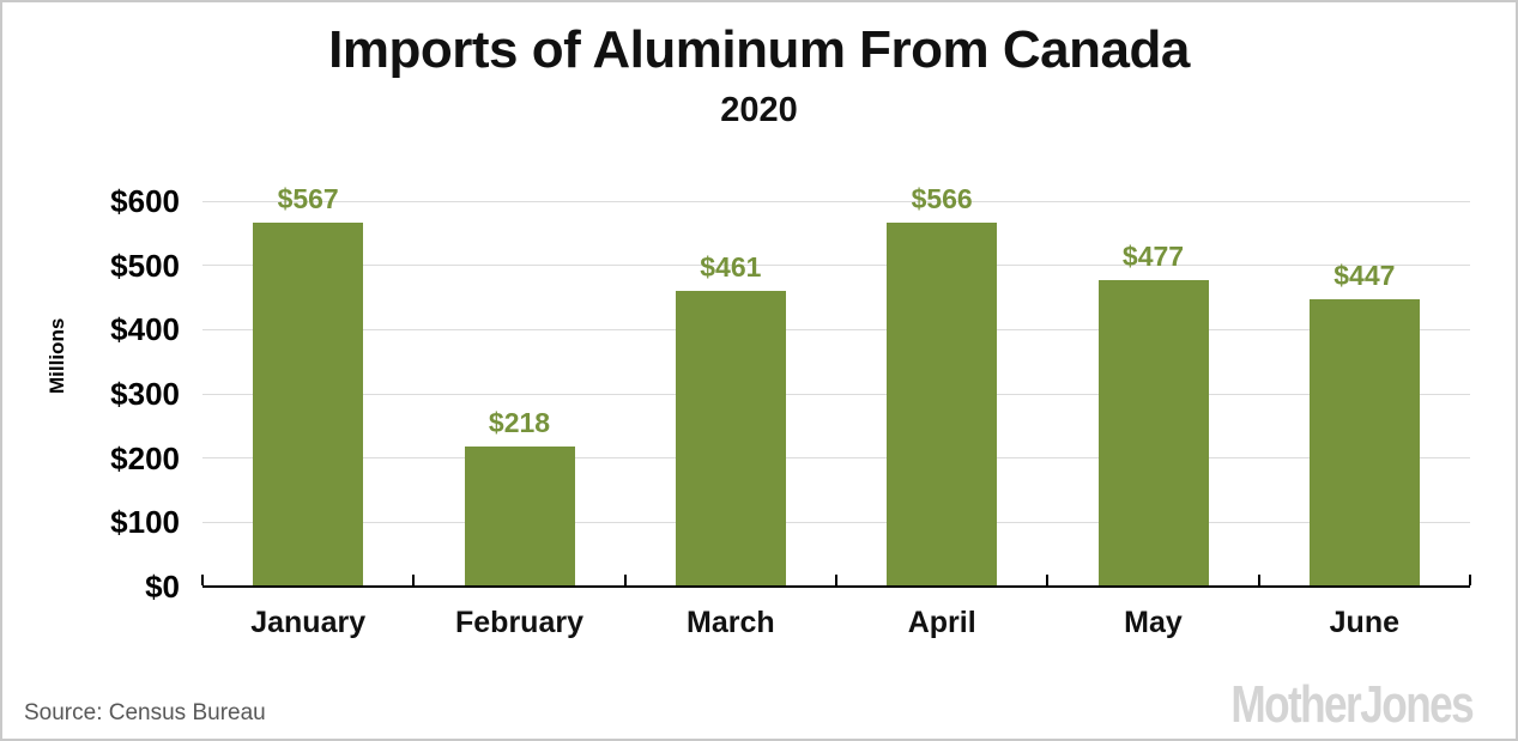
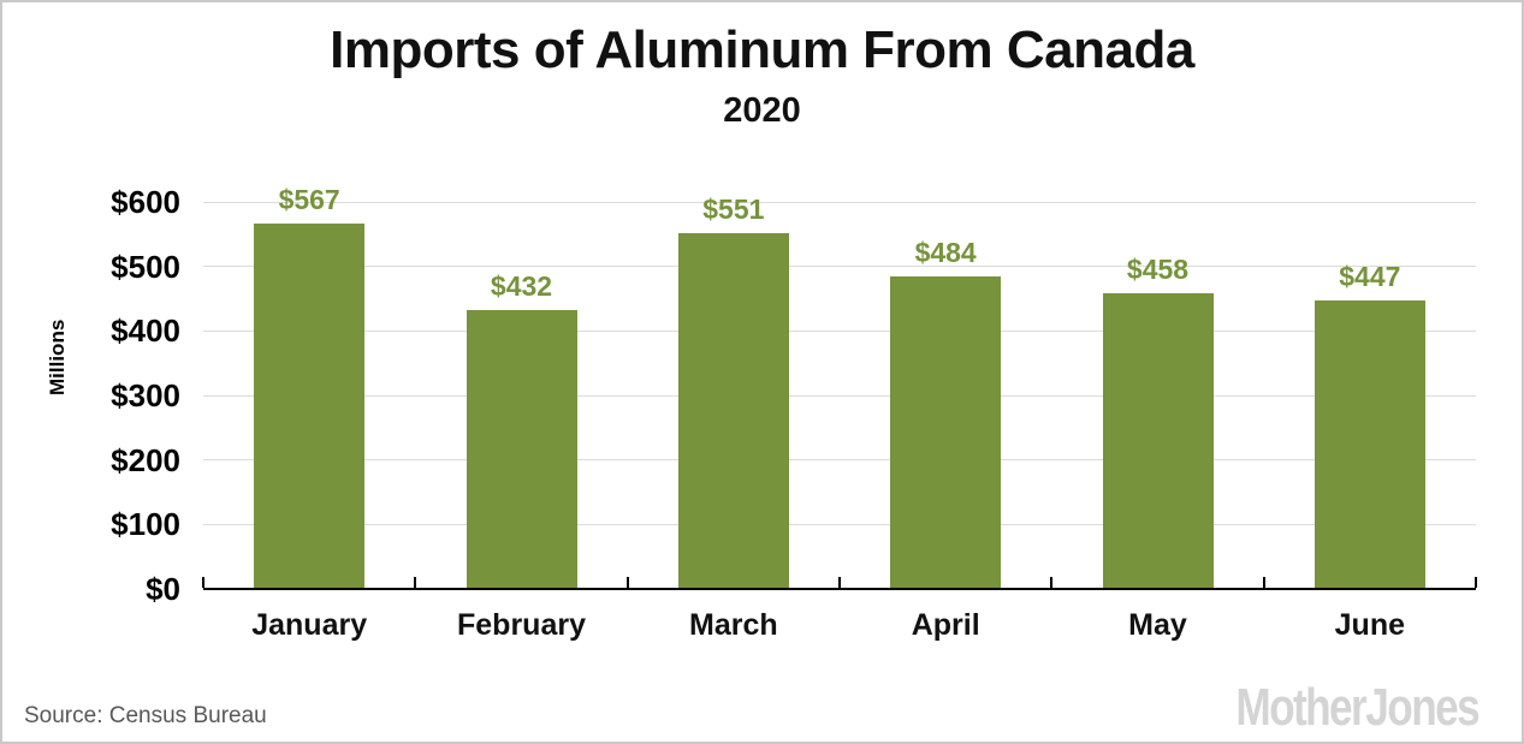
February: $218 -> $432
March: $461 -> $551
April: $566 -> $484
May: $477 -> $458
